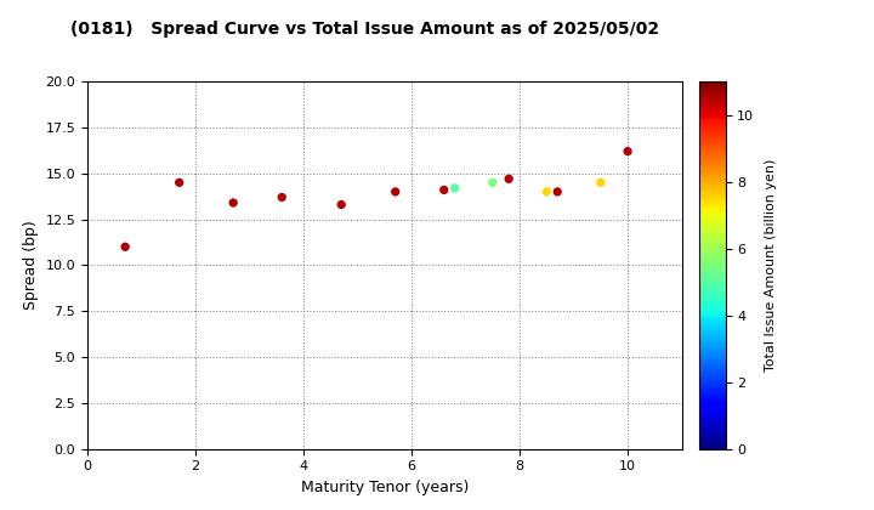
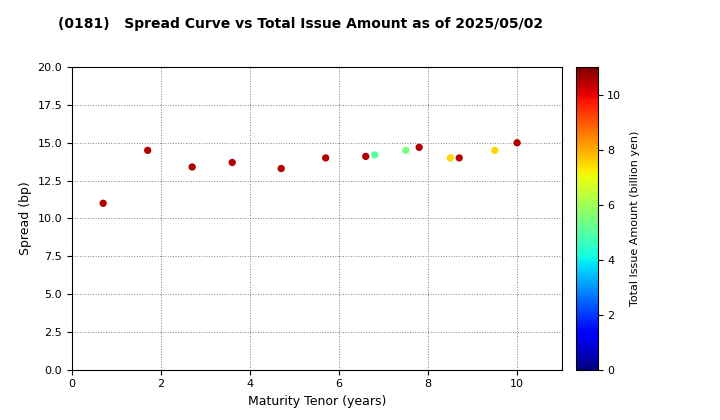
10: 16.2 -> 15.0
